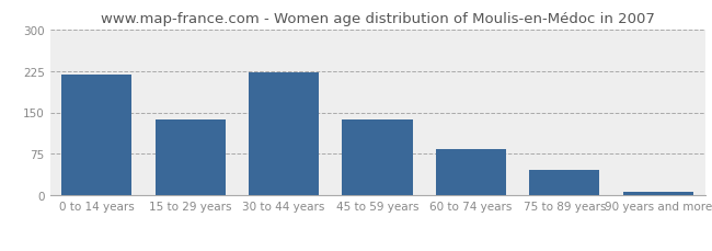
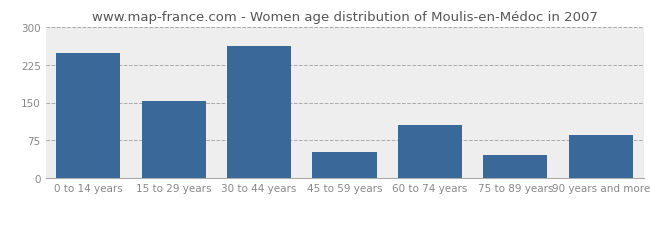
0 to 14 years: 218 -> 248
15 to 29 years: 137 -> 152
30 to 44 years: 222 -> 262
45 to 59 years: 137 -> 52
60 to 74 years: 84 -> 106
90 years and more: 7 -> 86
